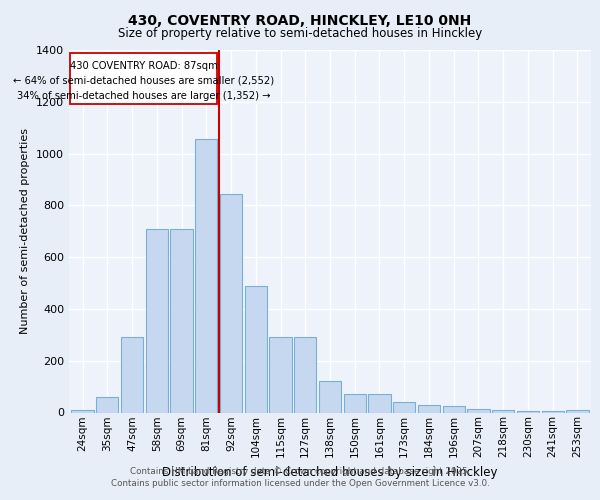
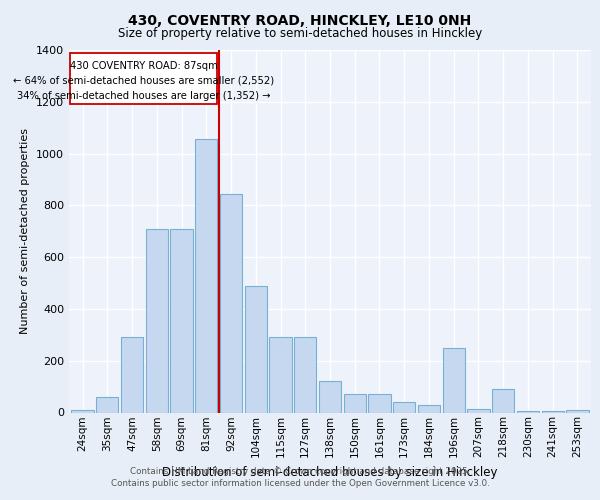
196sqm: 25 -> 250
218sqm: 10 -> 90
